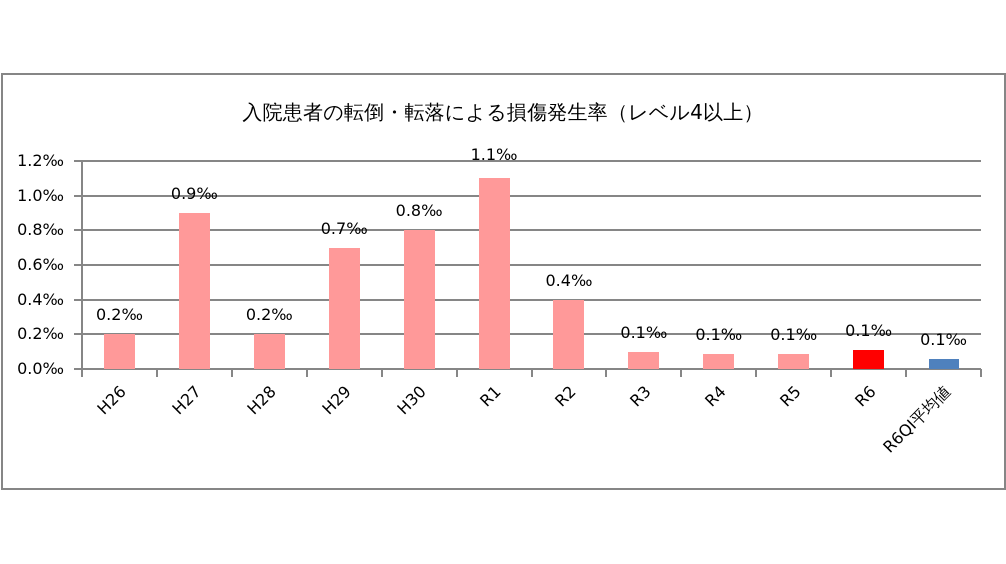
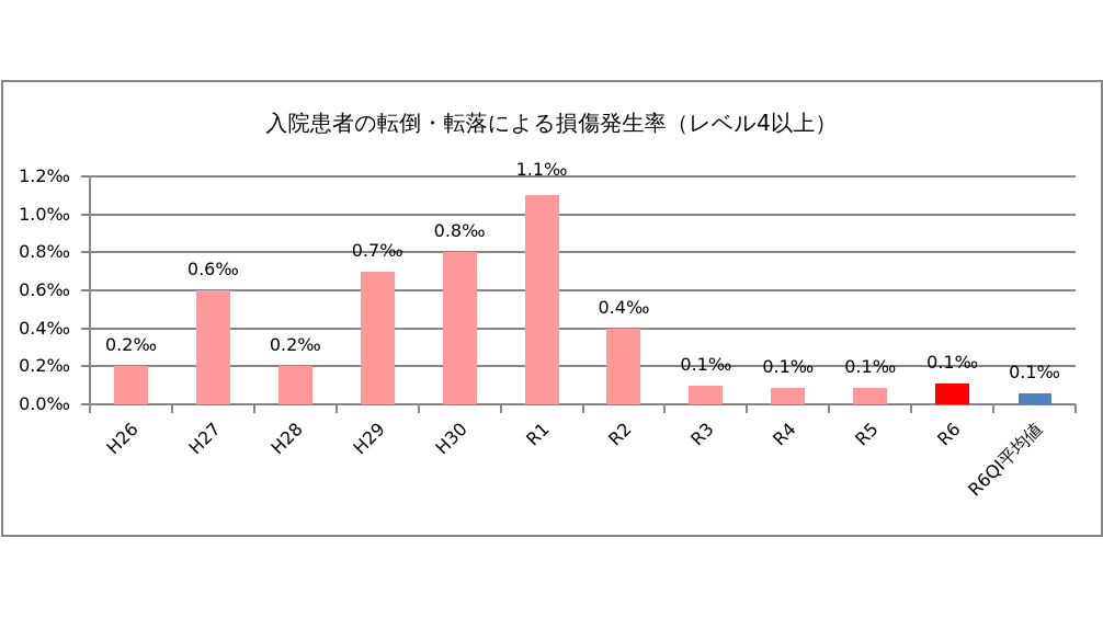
H27: 0.9 -> 0.6
